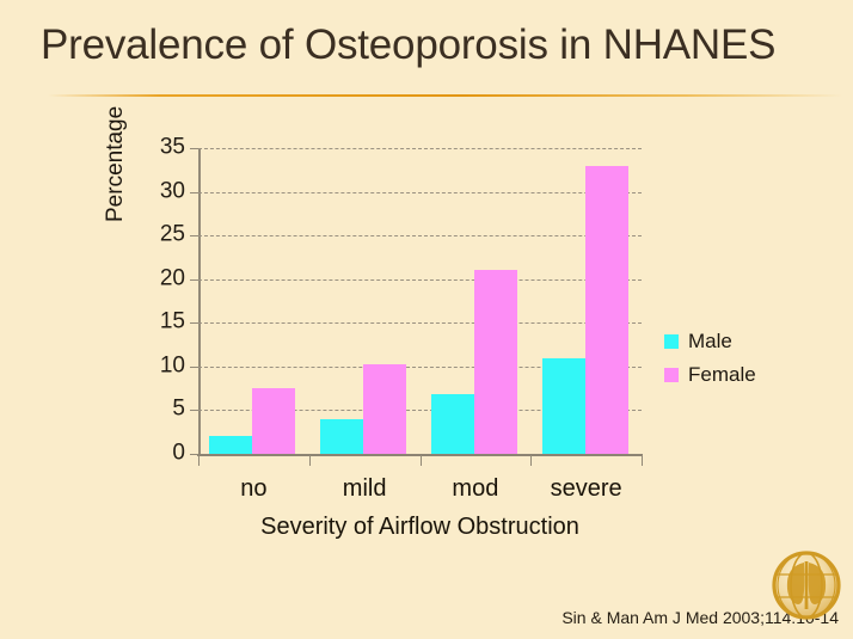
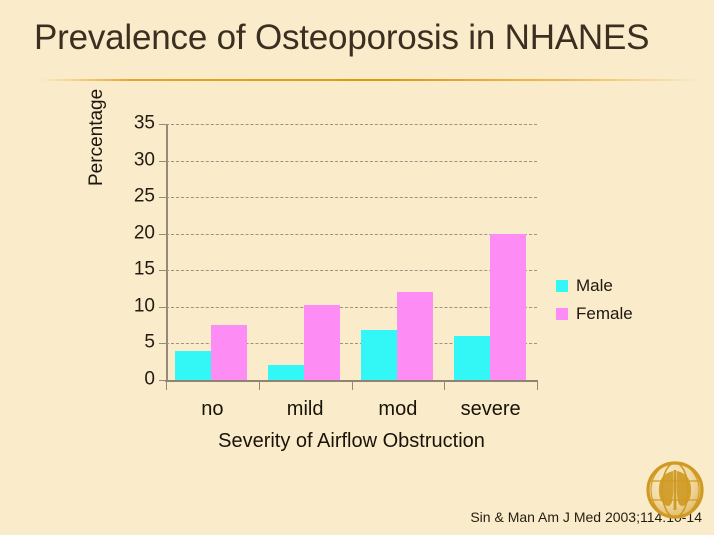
Male/no: 2 -> 4
Male/mild: 4 -> 2
Female/mod: 21 -> 12
Male/severe: 11 -> 6
Female/severe: 33 -> 20
